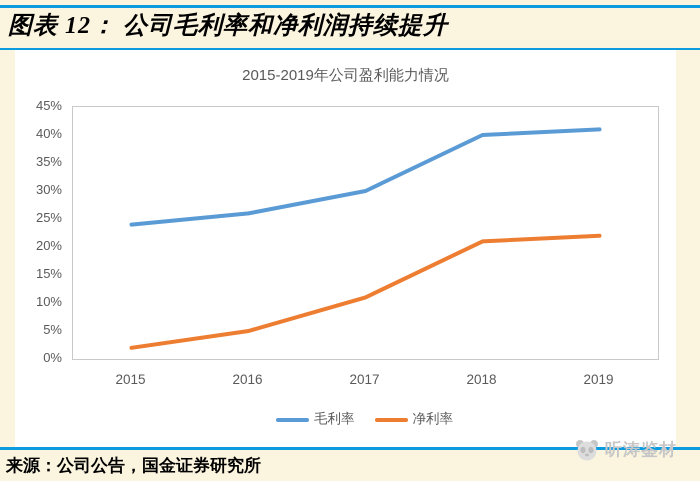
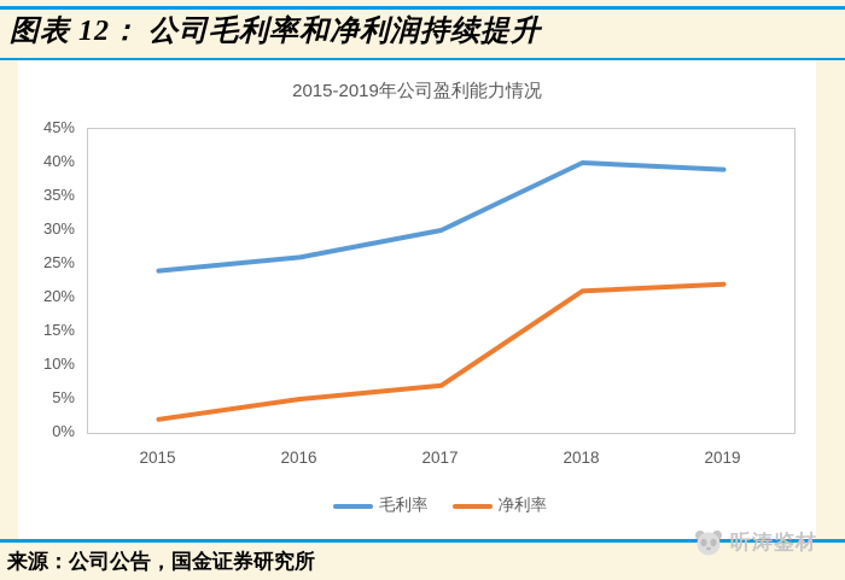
净利率/2017: 11% -> 7%
毛利率/2019: 41% -> 39%
